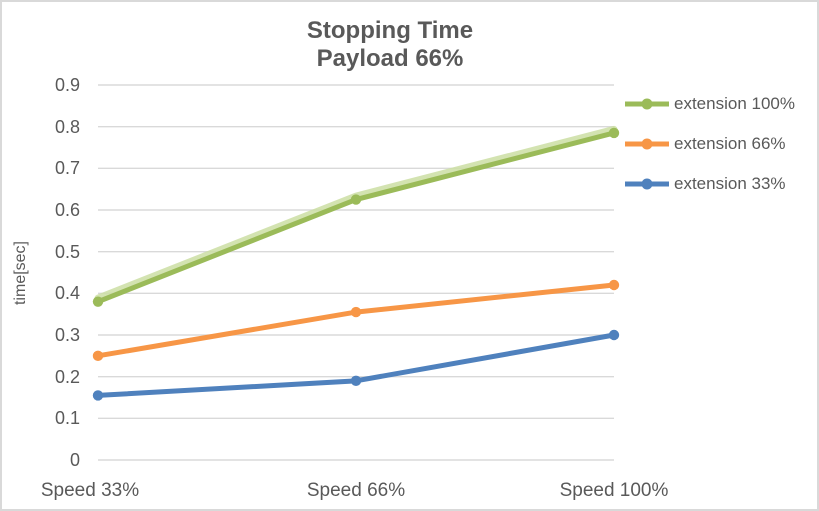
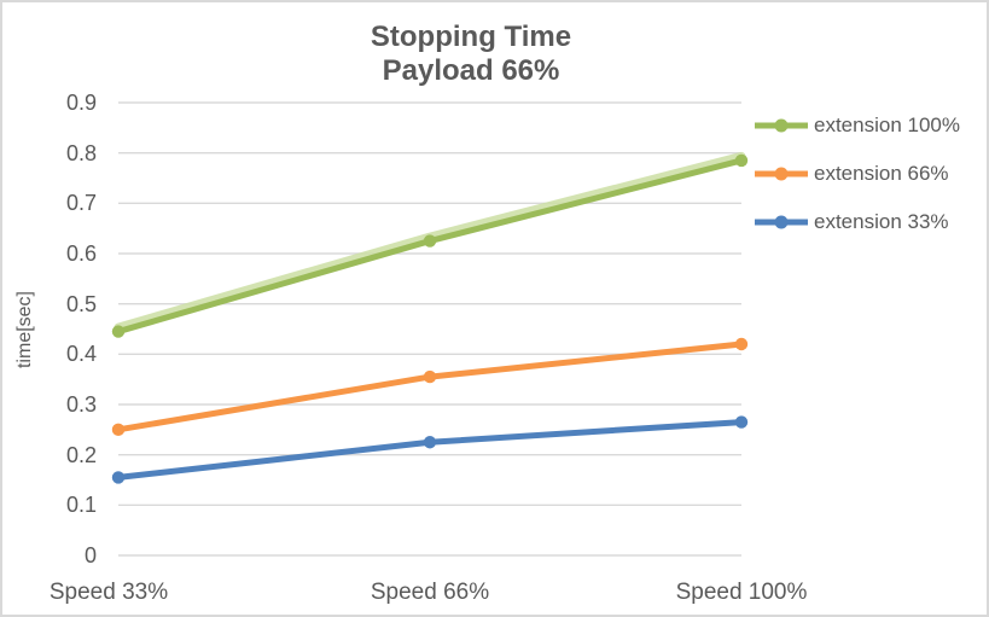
extension 100%/Speed 33%: 0.38 -> 0.45
extension 33%/Speed 66%: 0.19 -> 0.23
extension 33%/Speed 100%: 0.30 -> 0.27
